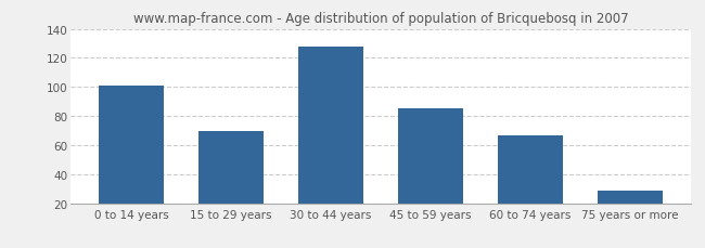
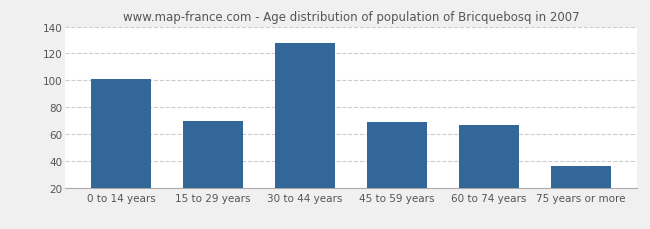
45 to 59 years: 85 -> 69
75 years or more: 29 -> 36
